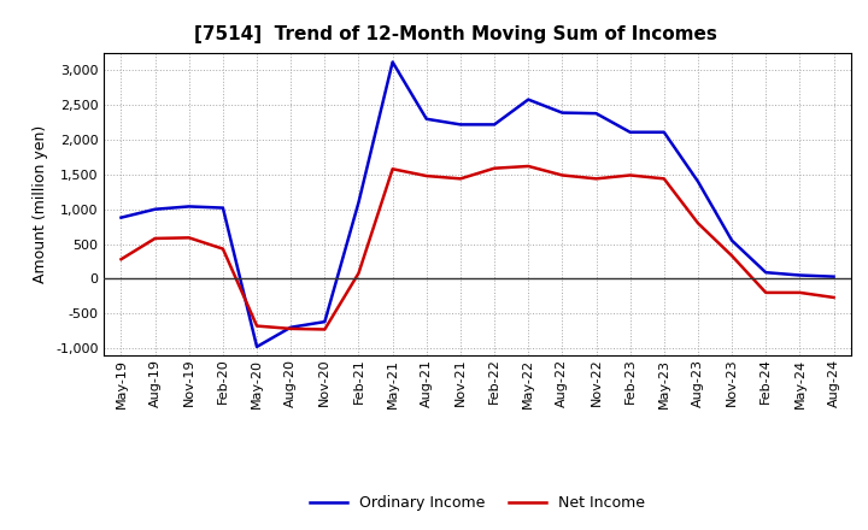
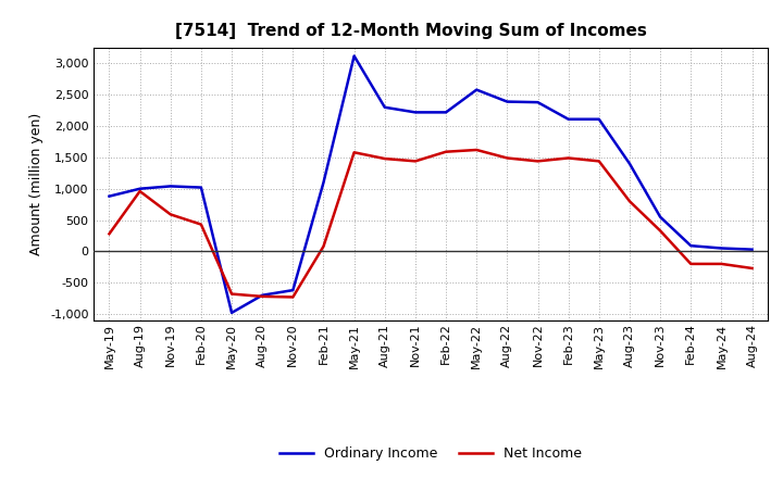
Net Income/Aug-19: 580 -> 960
